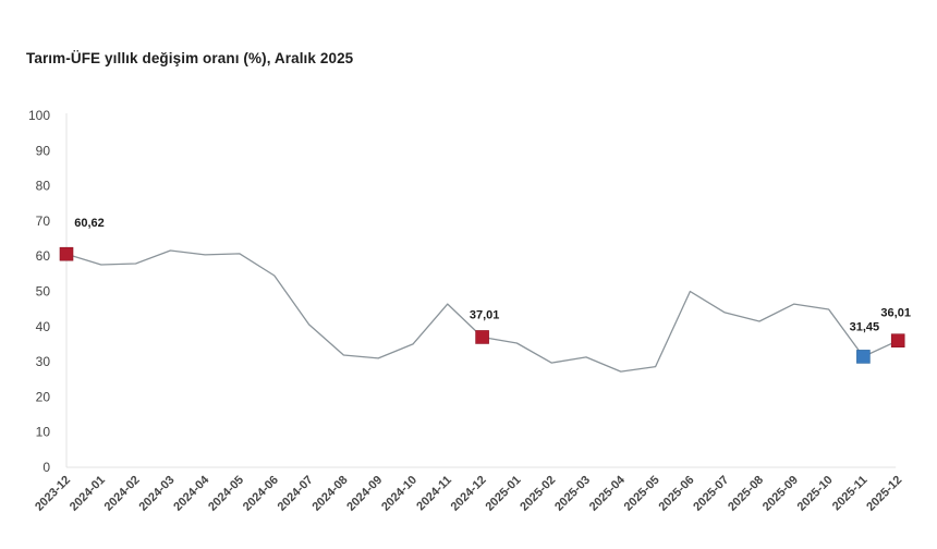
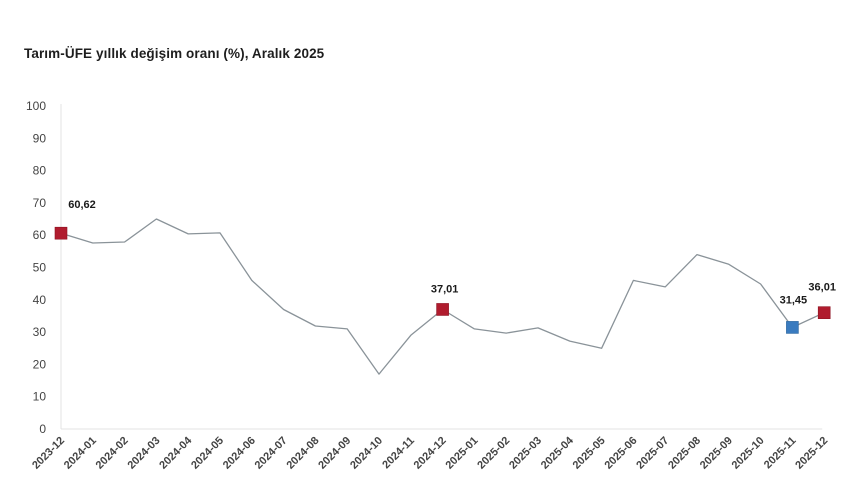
2024-03: 62 -> 65
2024-06: 54 -> 46
2024-07: 41 -> 37
2024-10: 35 -> 17
2024-11: 46 -> 29
2025-01: 35 -> 31
2025-05: 29 -> 25
2025-06: 50 -> 46
2025-08: 42 -> 54
2025-09: 46 -> 51
